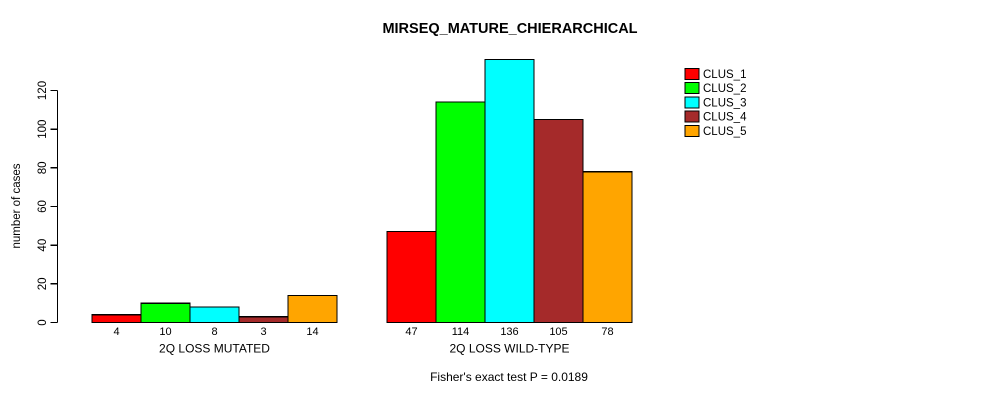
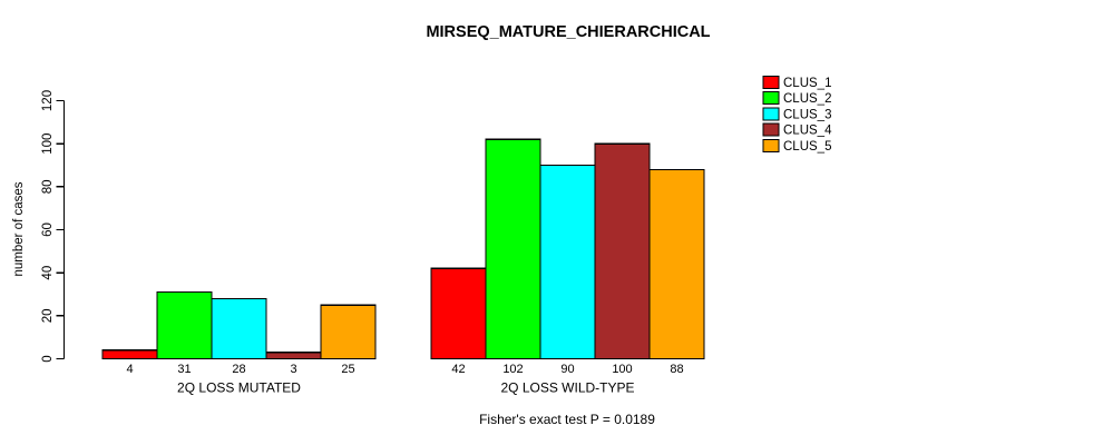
CLUS_2/2Q LOSS MUTATED: 10 -> 31
CLUS_3/2Q LOSS MUTATED: 8 -> 28
CLUS_5/2Q LOSS MUTATED: 14 -> 25
CLUS_1/2Q LOSS WILD-TYPE: 47 -> 42
CLUS_2/2Q LOSS WILD-TYPE: 114 -> 102
CLUS_3/2Q LOSS WILD-TYPE: 136 -> 90
CLUS_4/2Q LOSS WILD-TYPE: 105 -> 100
CLUS_5/2Q LOSS WILD-TYPE: 78 -> 88
